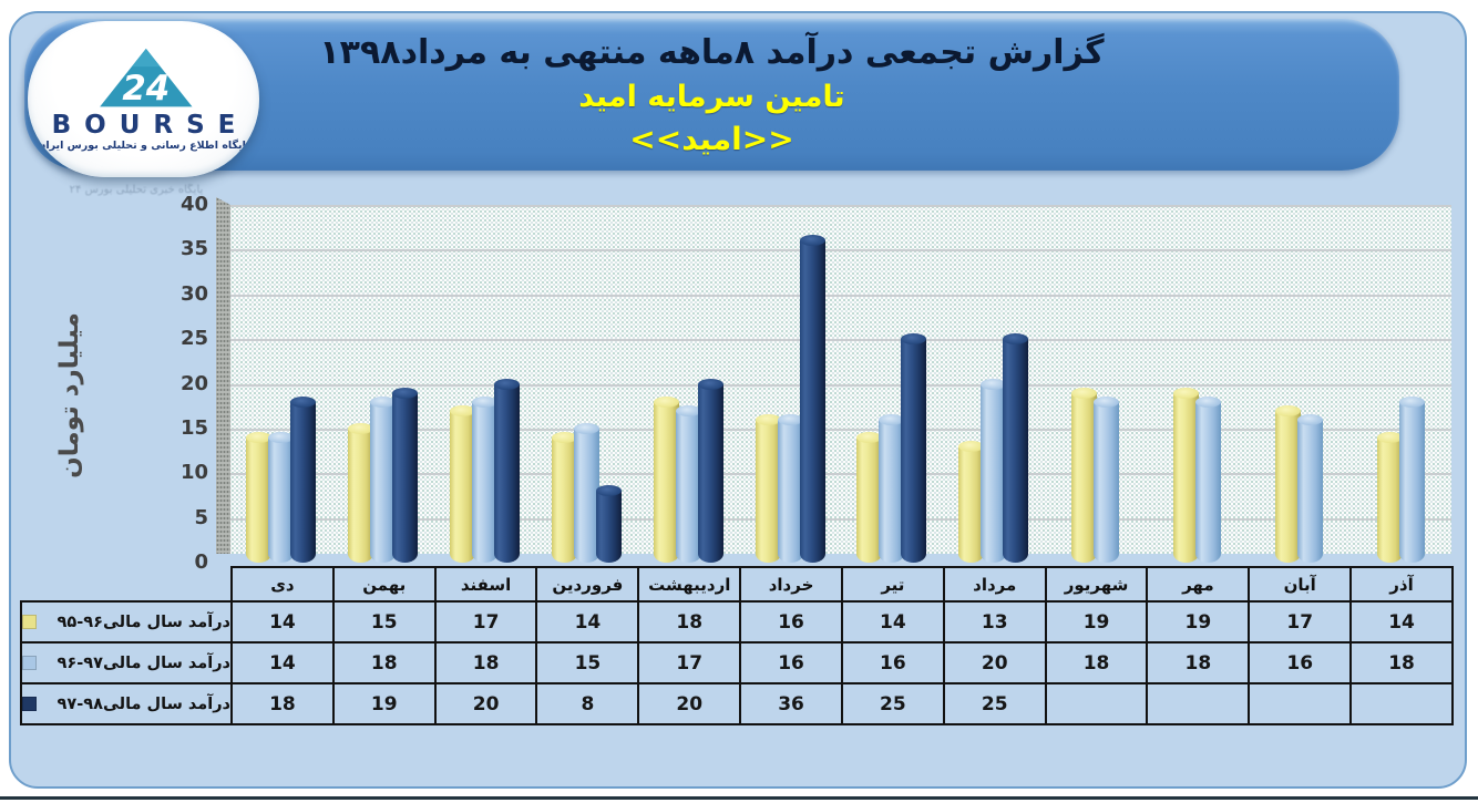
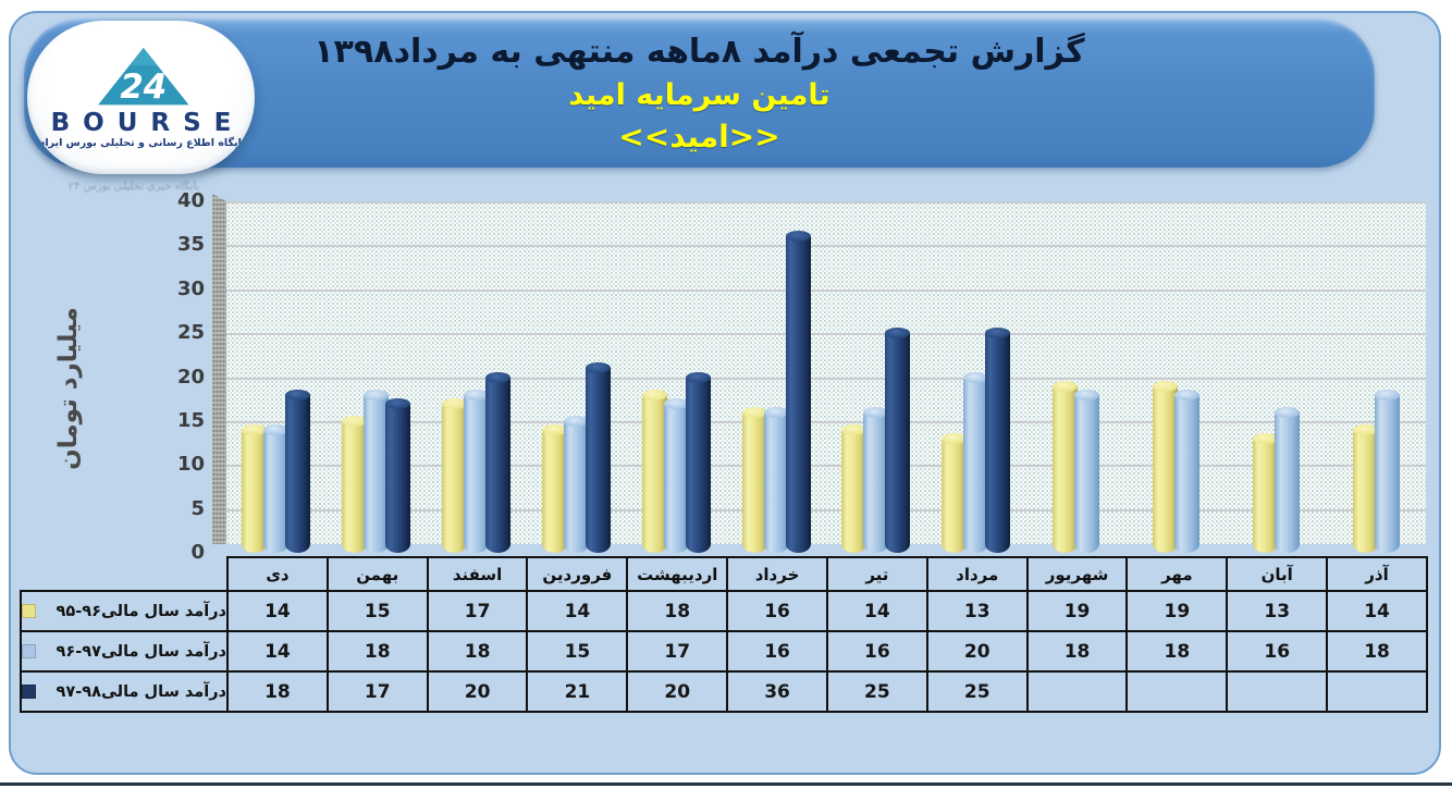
درآمد سال مالی۹۸-۹۷/بهمن: 19 -> 17
درآمد سال مالی۹۸-۹۷/فروردین: 8 -> 21
درآمد سال مالی۹۶-۹۵/آبان: 17 -> 13
